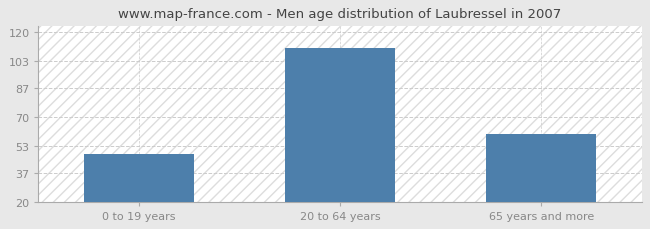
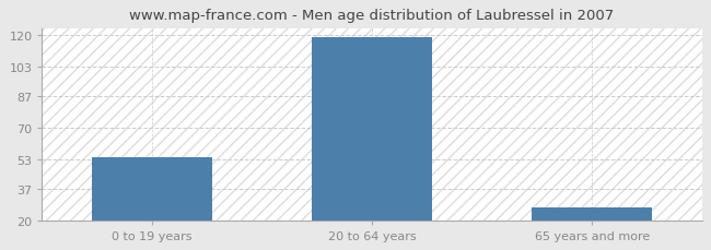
0 to 19 years: 48 -> 54
20 to 64 years: 111 -> 119
65 years and more: 60 -> 27
